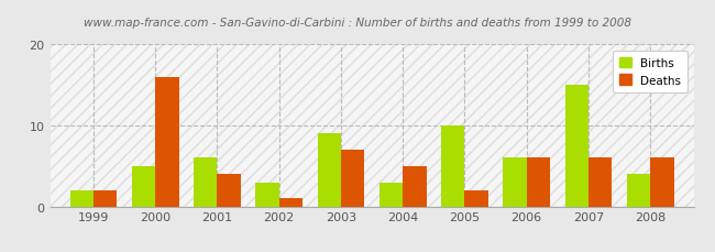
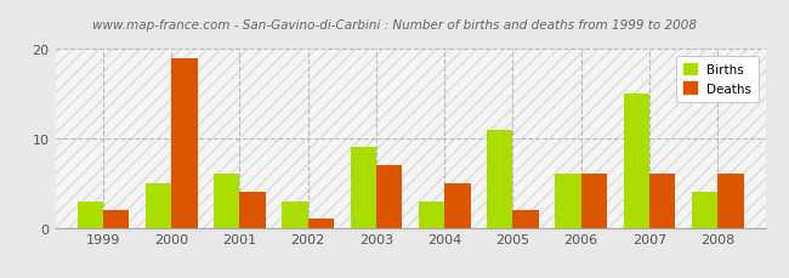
Births/1999: 2 -> 3
Deaths/2000: 16 -> 19
Births/2005: 10 -> 11
